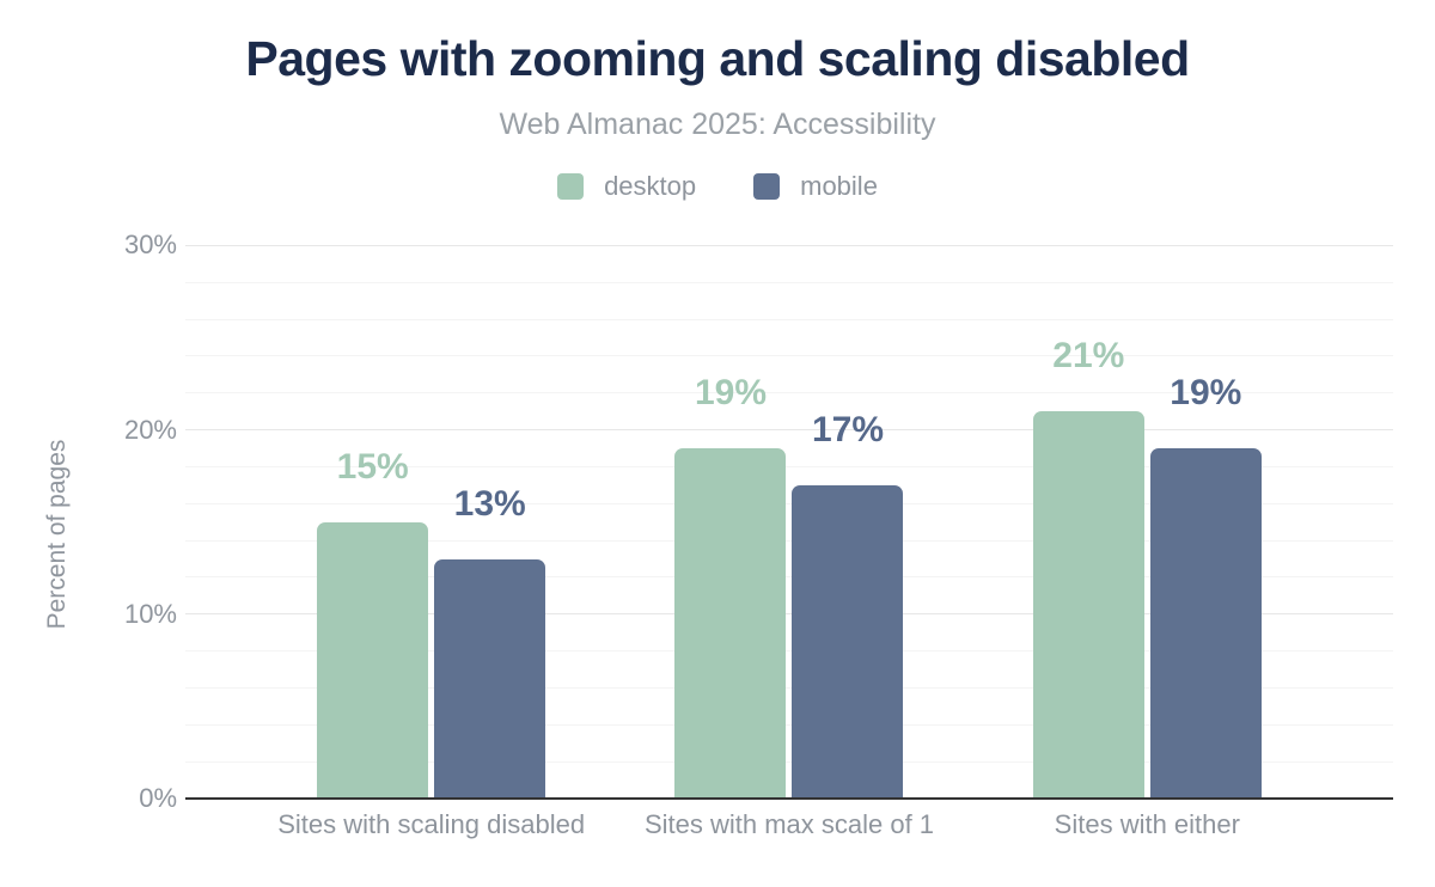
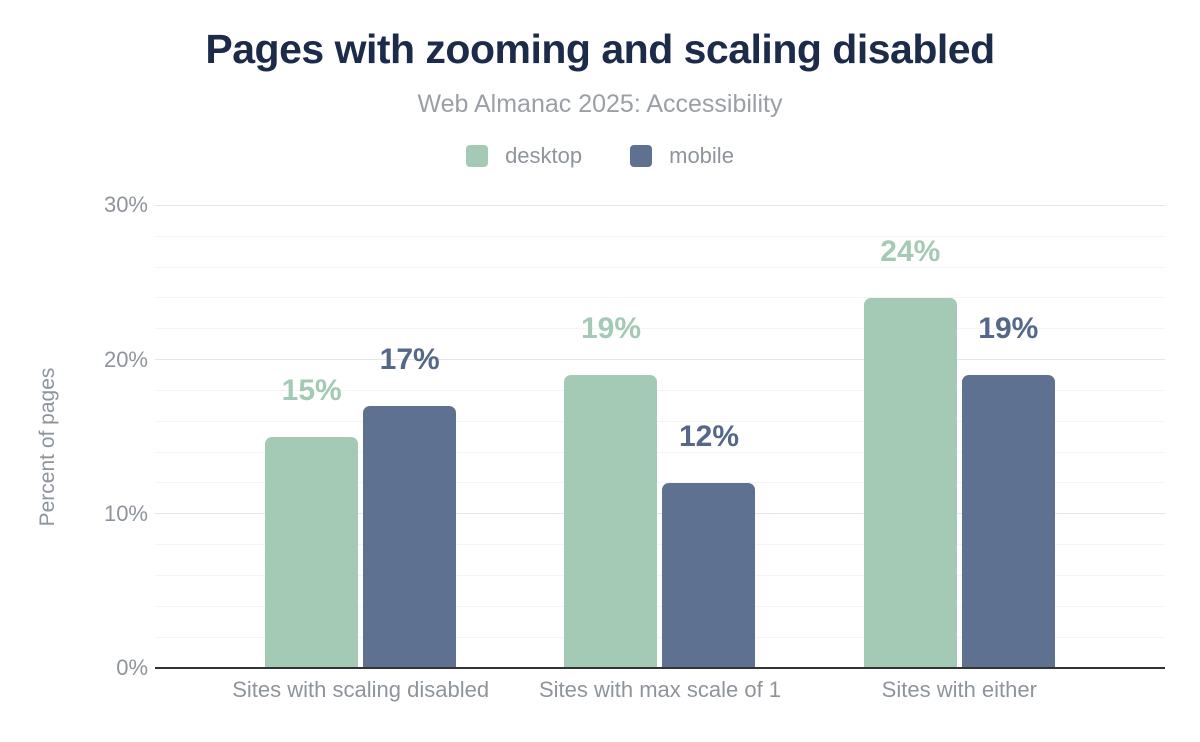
mobile/Sites with scaling disabled: 13% -> 17%
mobile/Sites with max scale of 1: 17% -> 12%
desktop/Sites with either: 21% -> 24%
